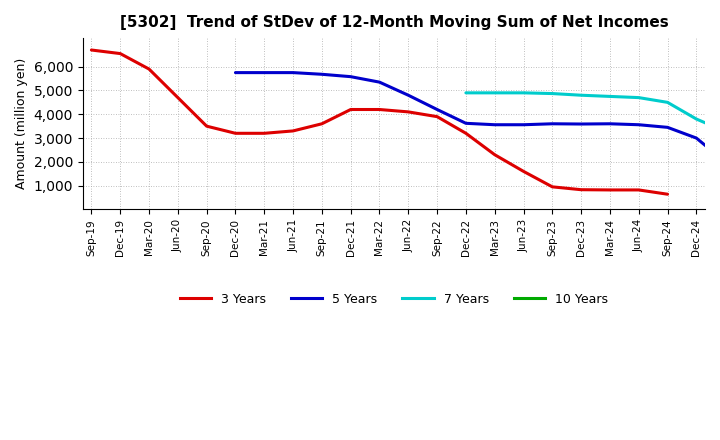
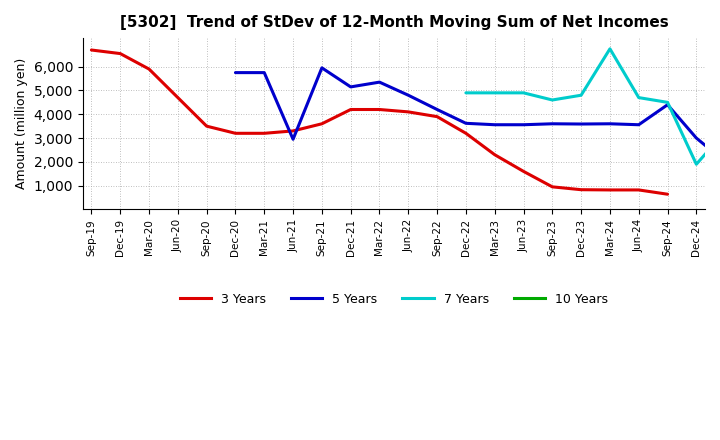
5 Years/Jun-21: 5,750 -> 2,950
5 Years/Sep-21: 5,680 -> 5,950
5 Years/Dec-21: 5,580 -> 5,150
7 Years/Sep-23: 4,870 -> 4,600
7 Years/Mar-24: 4,750 -> 6,750
5 Years/Sep-24: 3,450 -> 4,400
7 Years/Dec-24: 3,800 -> 1,900
